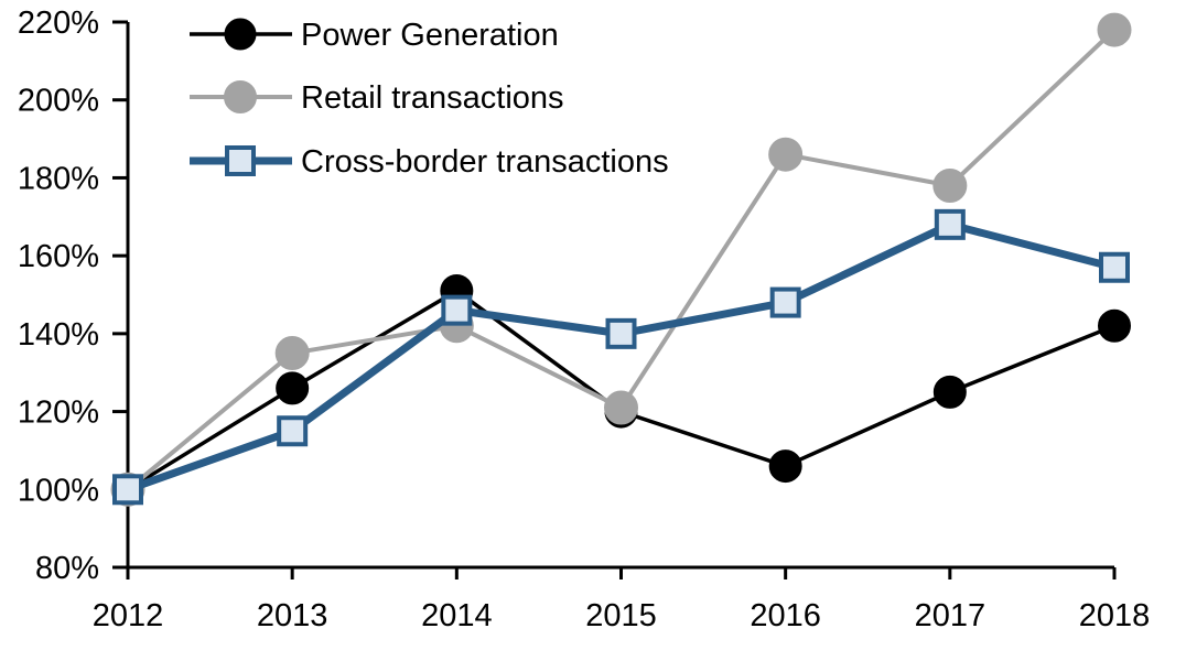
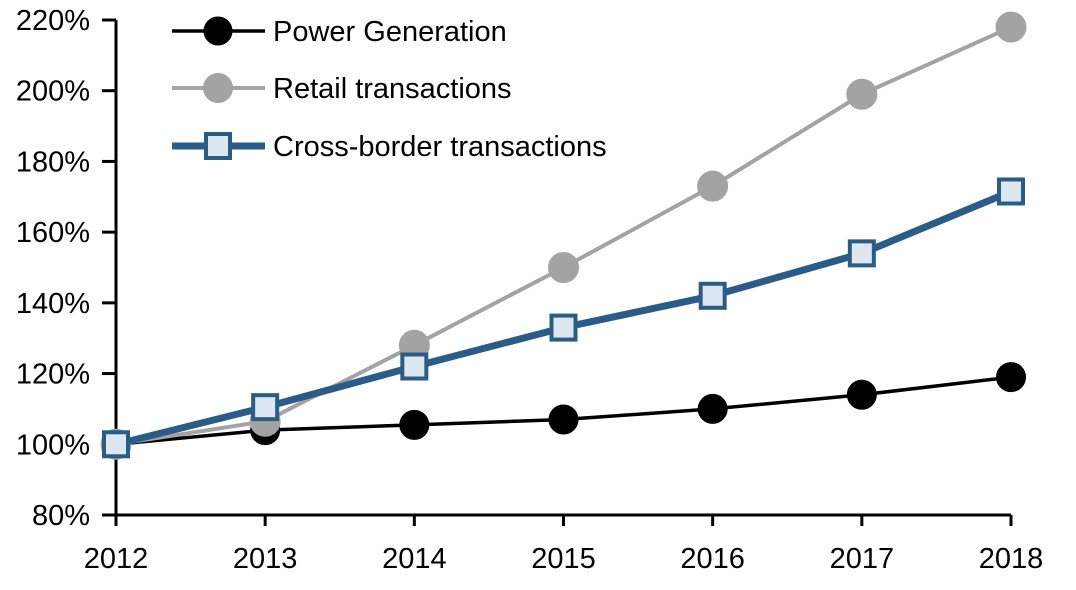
Power Generation/2013: 126% -> 104%
Retail transactions/2013: 135% -> 106%
Cross-border transactions/2013: 115% -> 110%
Power Generation/2014: 151% -> 106%
Retail transactions/2014: 142% -> 128%
Cross-border transactions/2014: 146% -> 122%
Power Generation/2015: 120% -> 107%
Retail transactions/2015: 121% -> 150%
Cross-border transactions/2015: 140% -> 133%
Power Generation/2016: 106% -> 110%
Retail transactions/2016: 186% -> 173%
Cross-border transactions/2016: 148% -> 142%
Power Generation/2017: 125% -> 114%
Retail transactions/2017: 178% -> 199%
Cross-border transactions/2017: 168% -> 154%
Power Generation/2018: 142% -> 119%
Cross-border transactions/2018: 157% -> 172%
